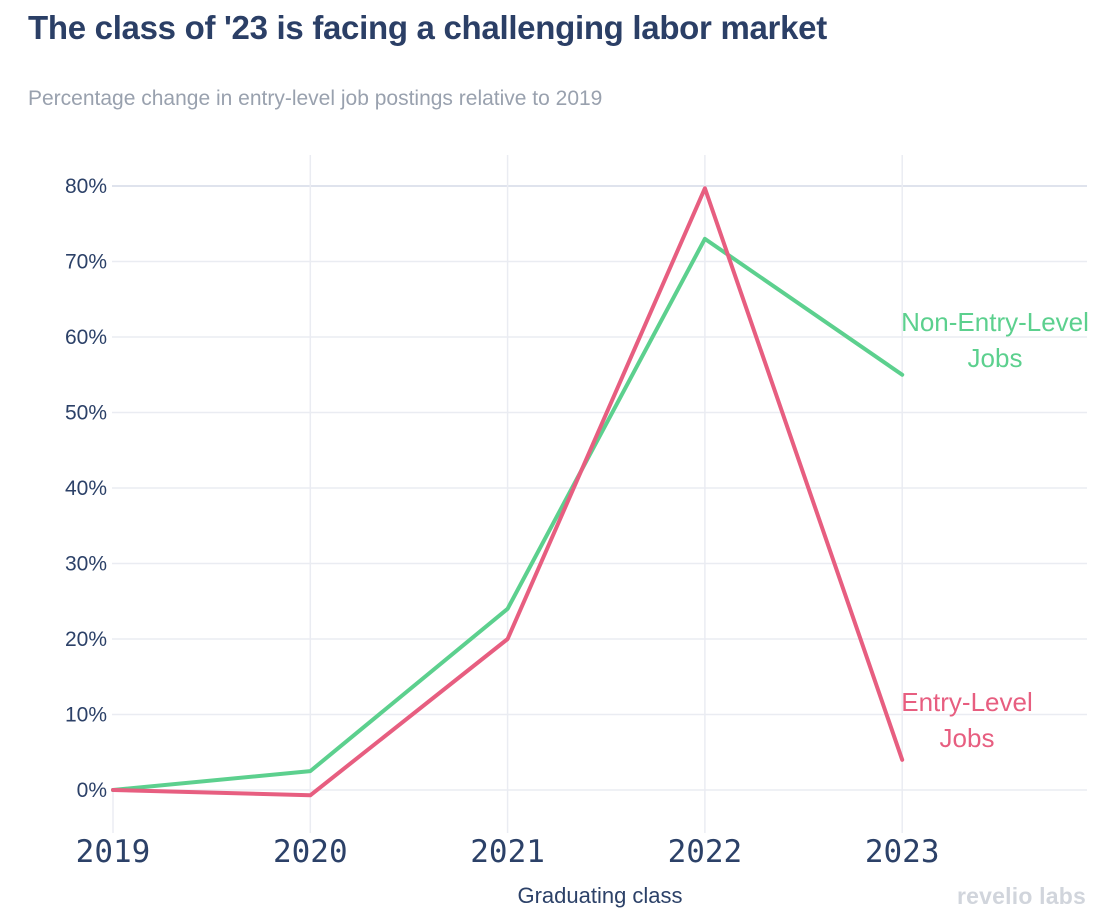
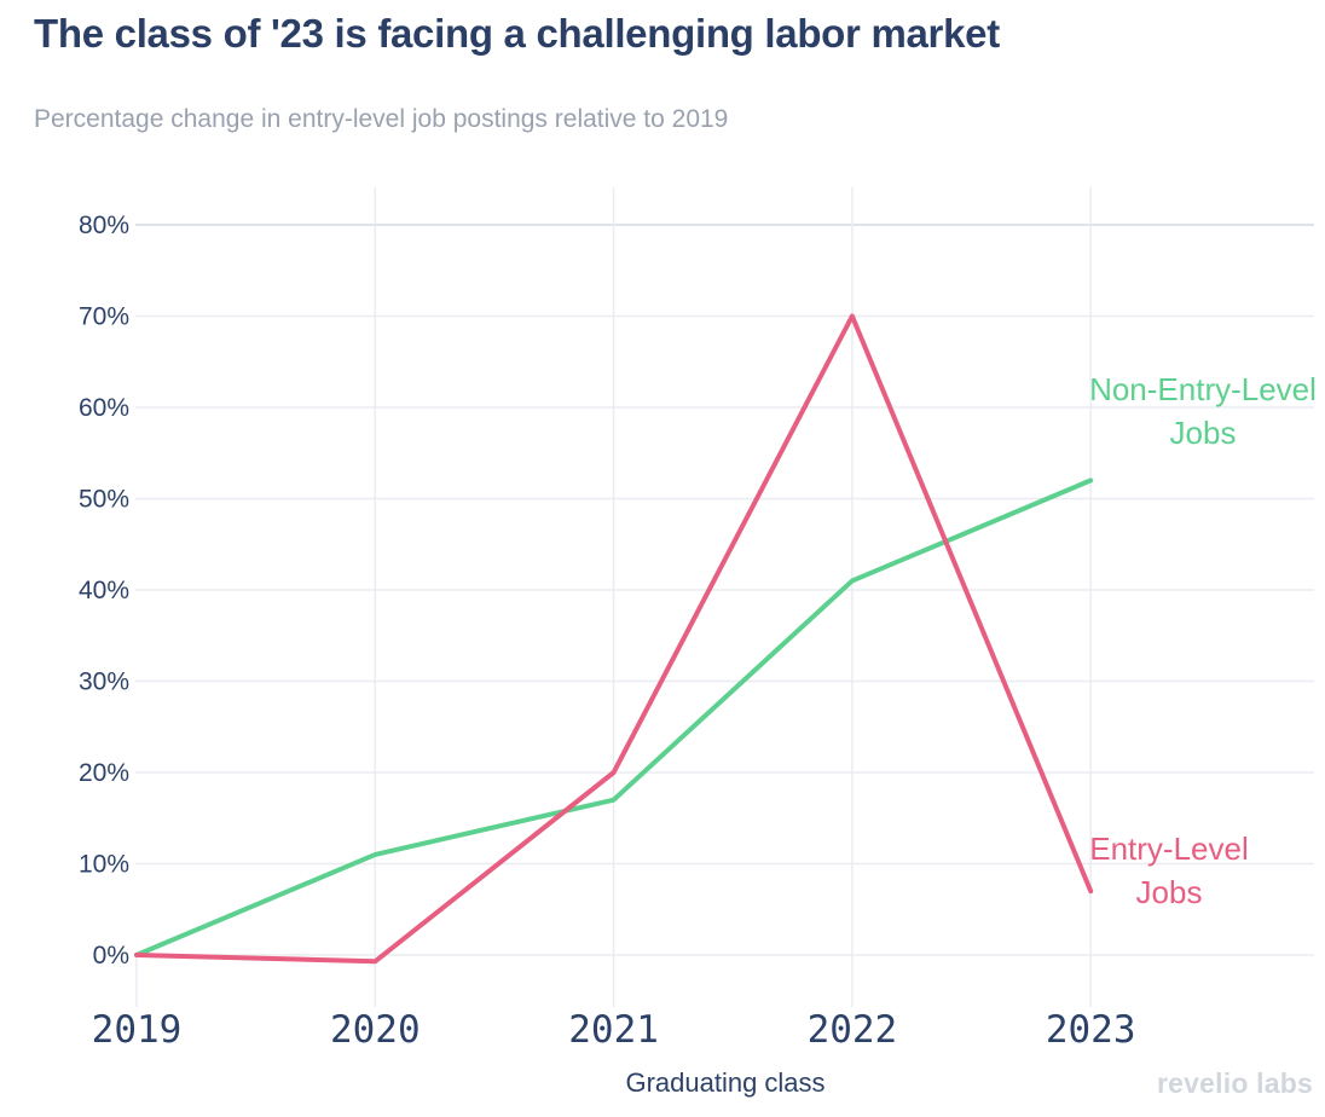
Non-Entry-Level Jobs/2020: 2% -> 11%
Non-Entry-Level Jobs/2021: 24% -> 17%
Non-Entry-Level Jobs/2022: 73% -> 41%
Entry-Level Jobs/2022: 80% -> 70%
Non-Entry-Level Jobs/2023: 55% -> 52%
Entry-Level Jobs/2023: 4% -> 7%
